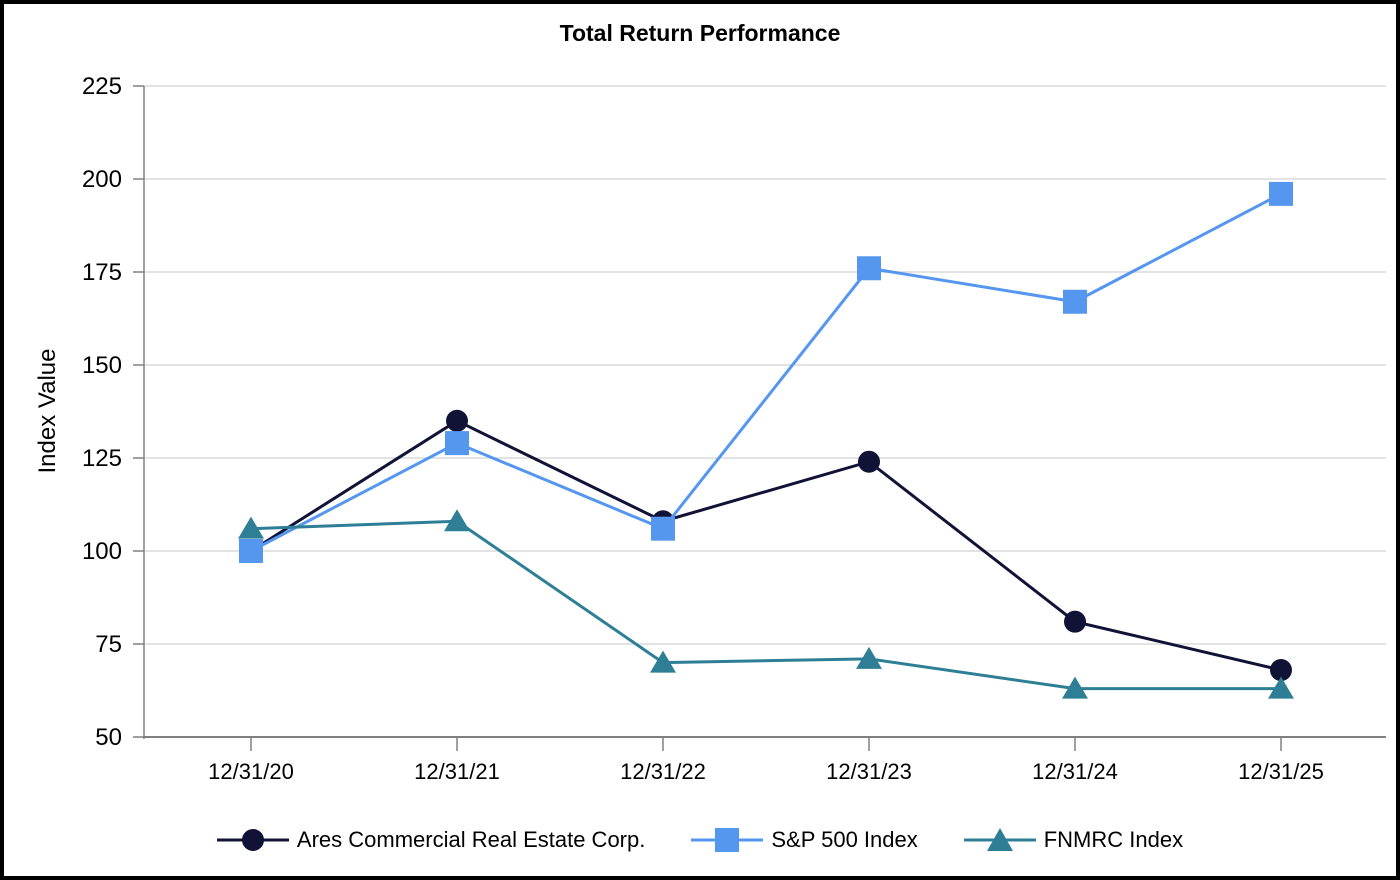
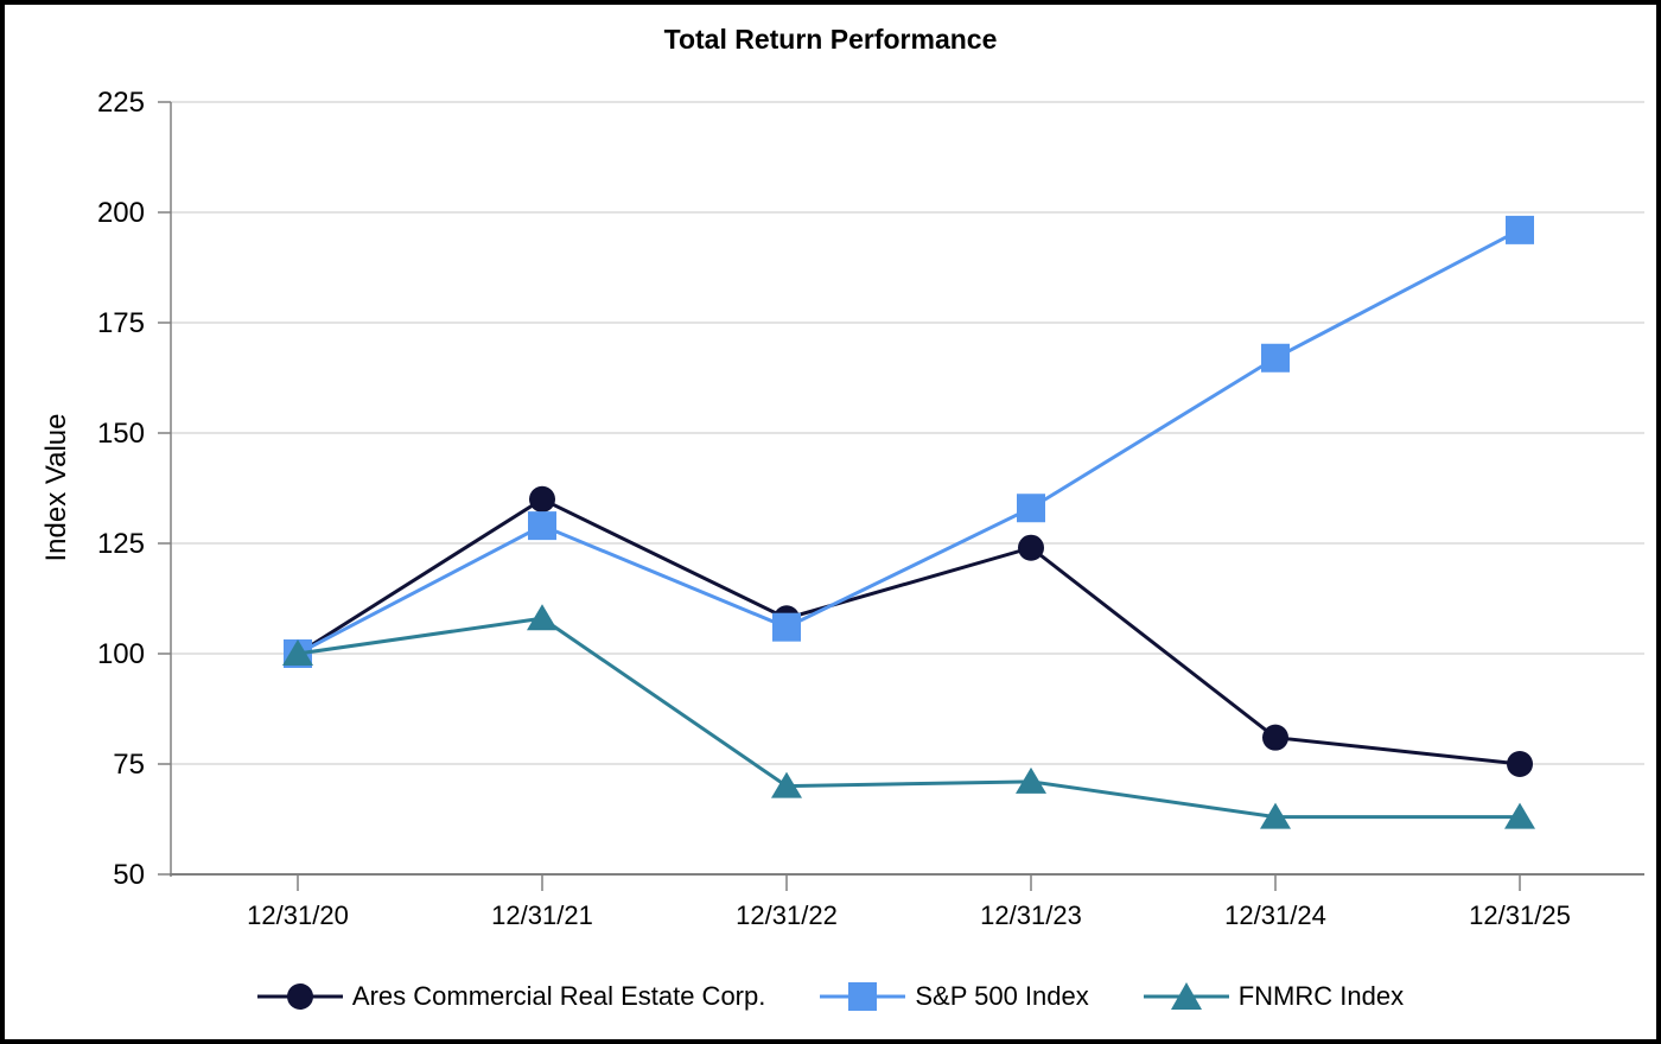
FNMRC Index/12/31/20: 106 -> 100
S&P 500 Index/12/31/23: 176 -> 133
Ares Commercial Real Estate Corp./12/31/25: 68 -> 75
